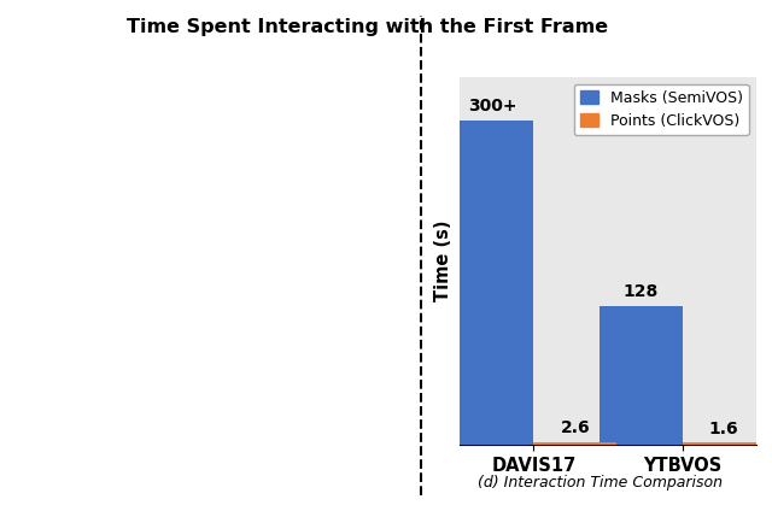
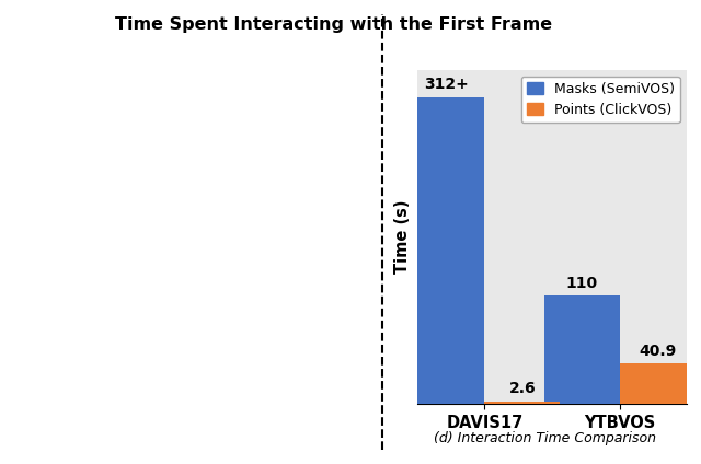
Masks (SemiVOS)/DAVIS17: 300+ -> 312+
Masks (SemiVOS)/YTBVOS: 128 -> 110
Points (ClickVOS)/YTBVOS: 1.6 -> 40.9
